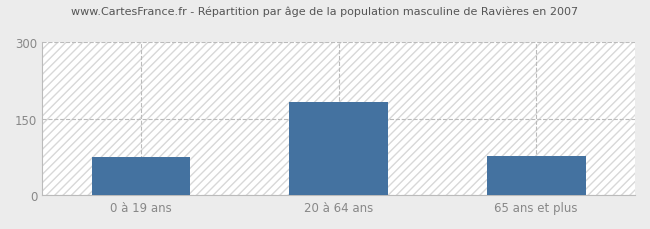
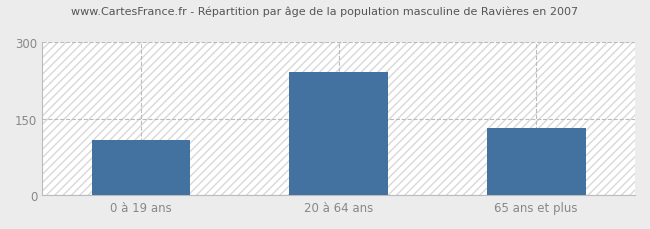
0 à 19 ans: 75 -> 108
20 à 64 ans: 182 -> 242
65 ans et plus: 77 -> 132
